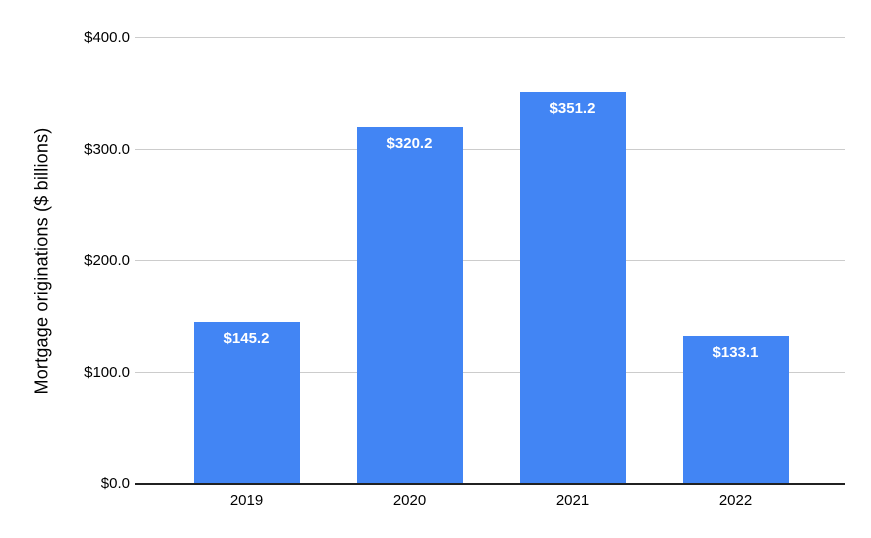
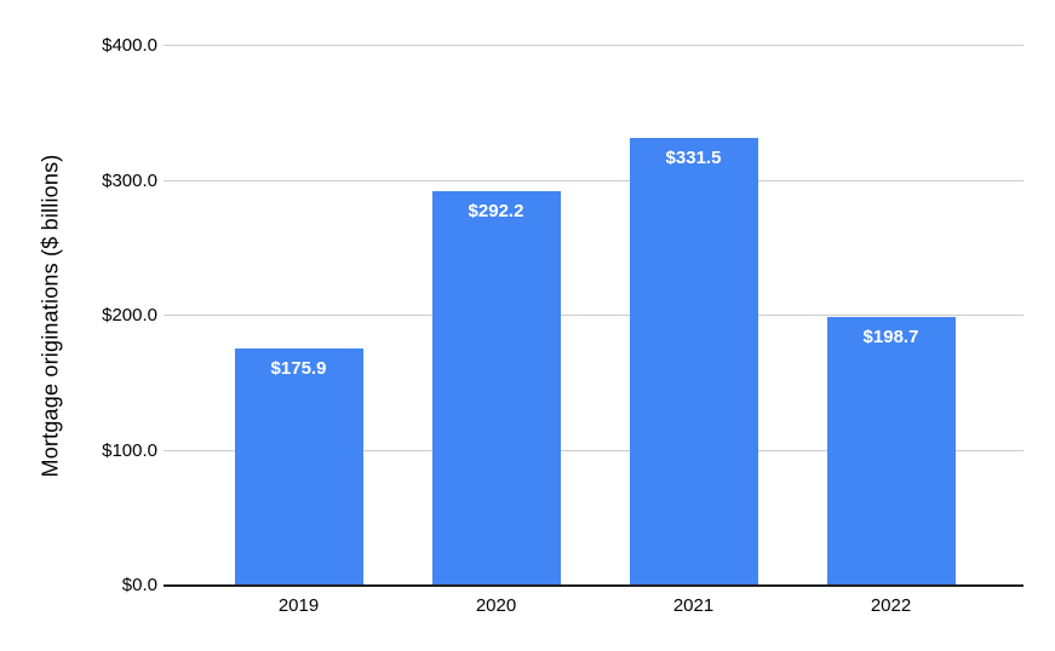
2019: $145.2 -> $175.9
2020: $320.2 -> $292.2
2021: $351.2 -> $331.5
2022: $133.1 -> $198.7
